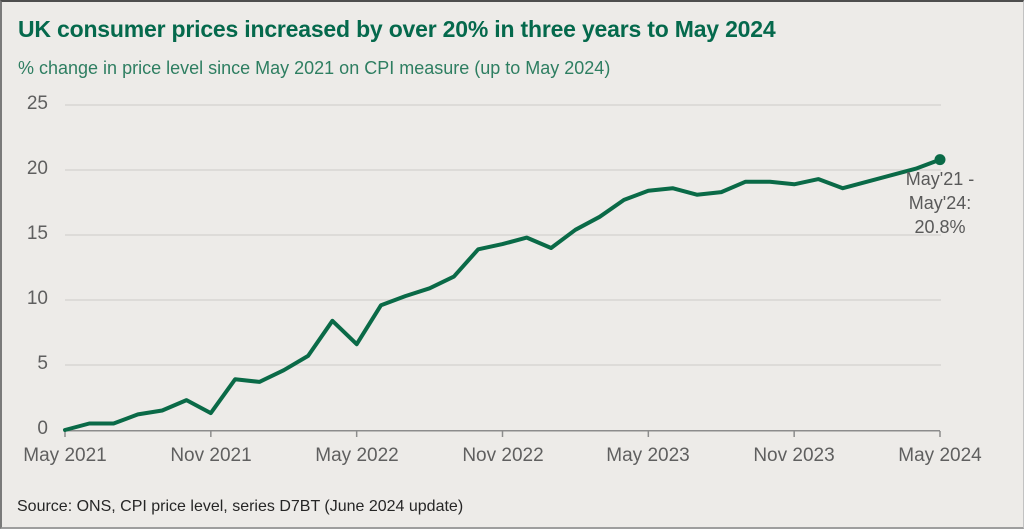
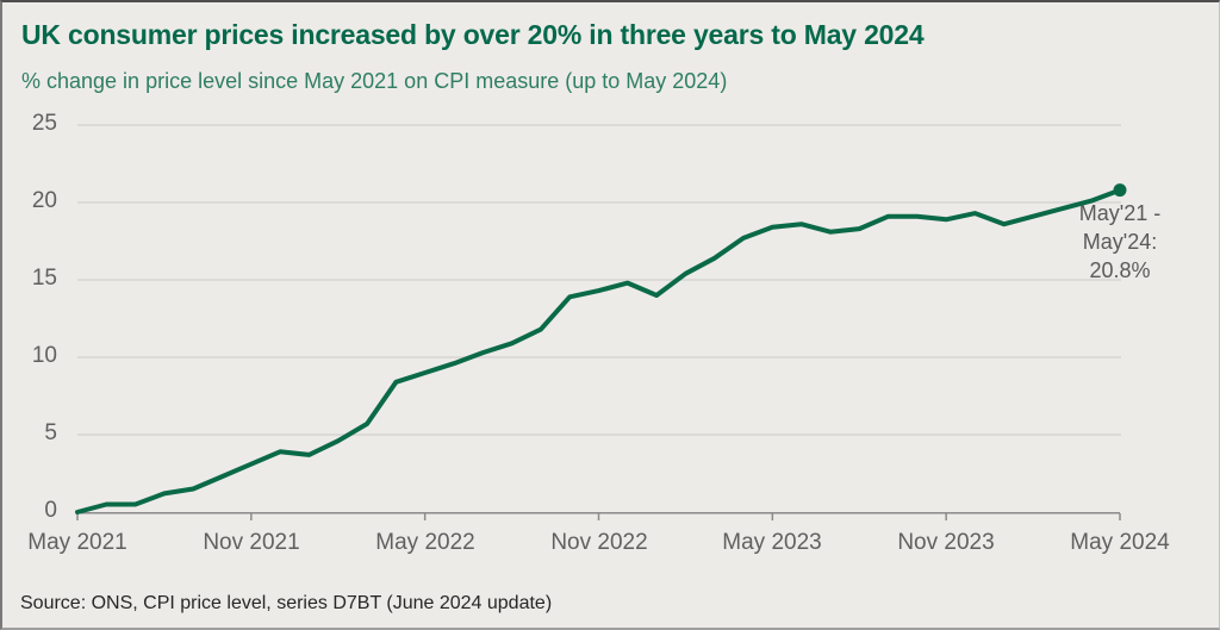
Nov 2021: 1.3 -> 3.1
May 2022: 6.6 -> 9.0
